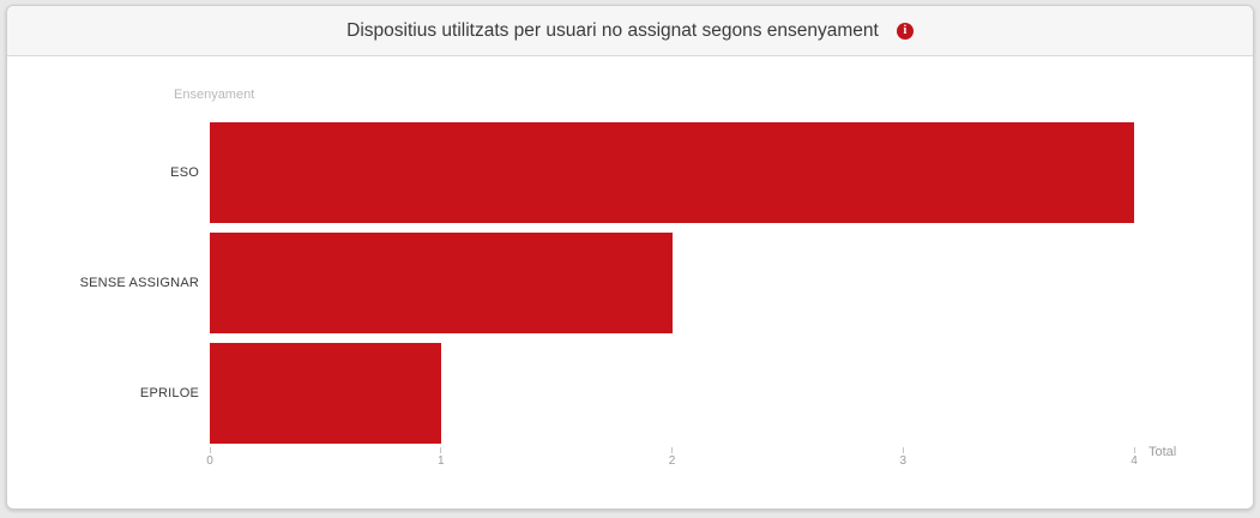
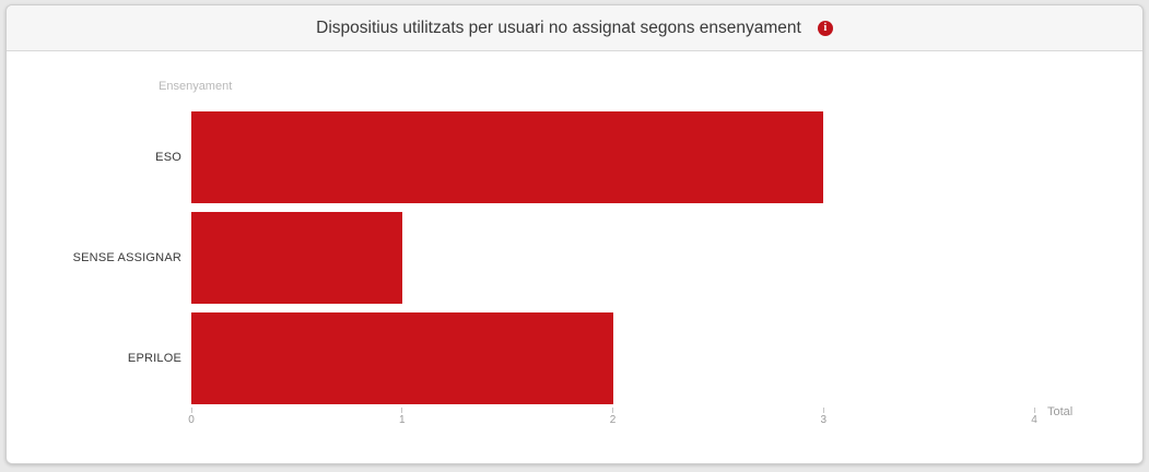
ESO: 4 -> 3
SENSE ASSIGNAR: 2 -> 1
EPRILOE: 1 -> 2
